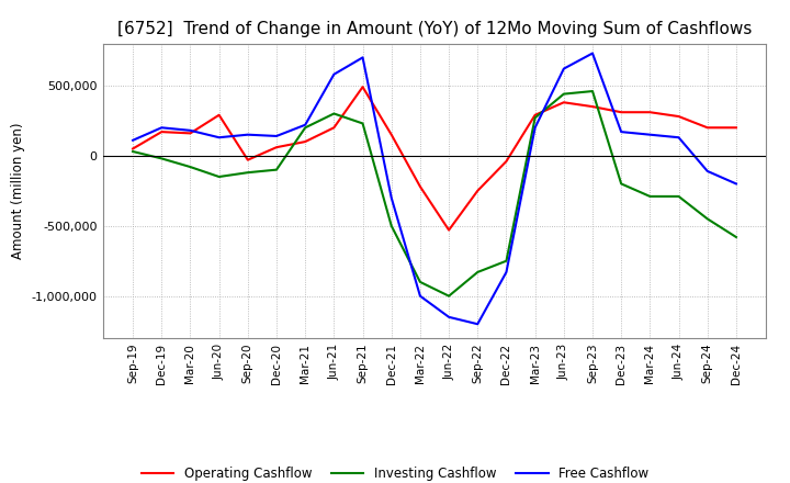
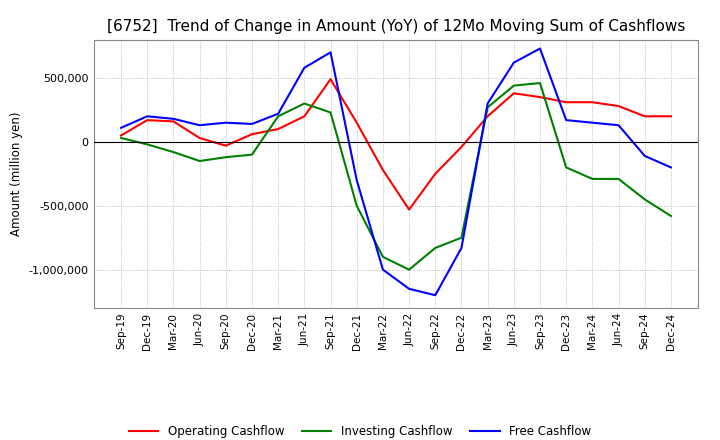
Operating Cashflow/Jun-20: 290,000 -> 30,000
Operating Cashflow/Mar-23: 290,000 -> 200,000
Free Cashflow/Mar-23: 200,000 -> 300,000
